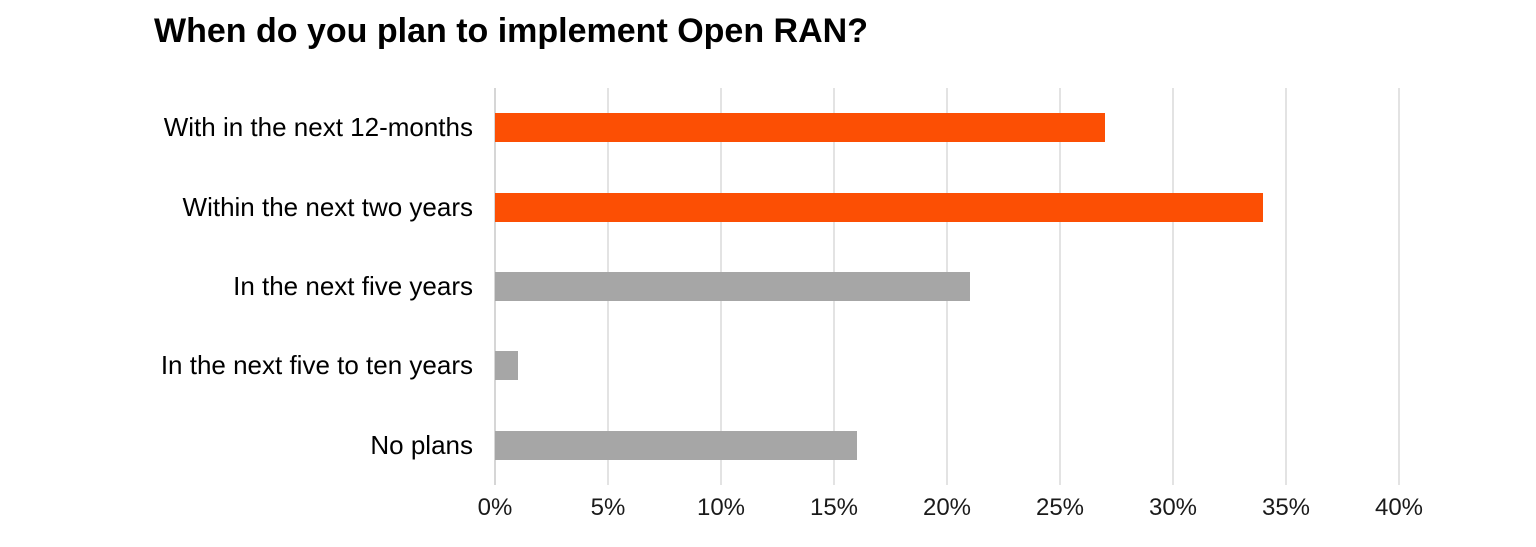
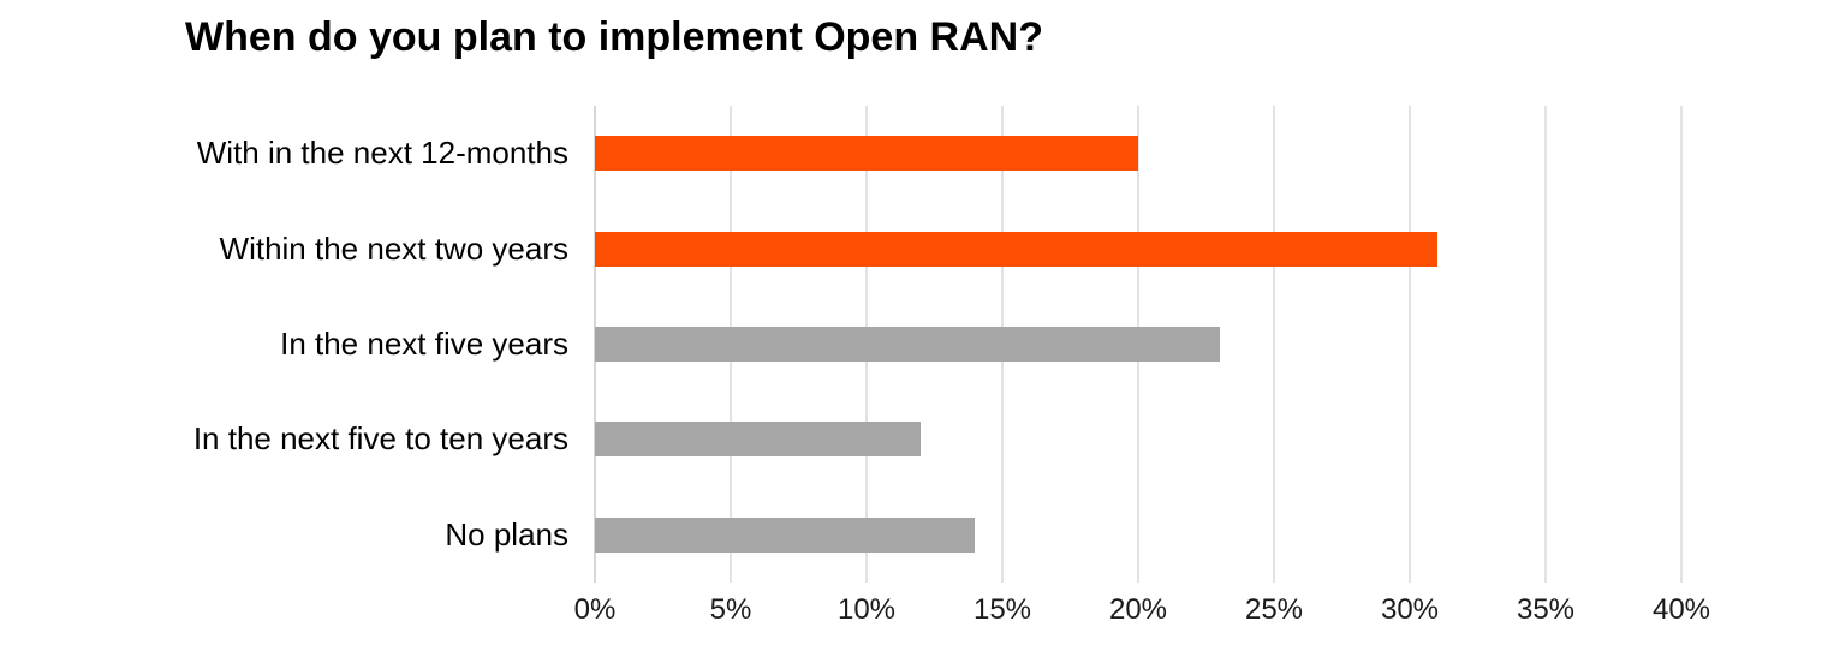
With in the next 12-months: 27% -> 20%
Within the next two years: 34% -> 31%
In the next five years: 21% -> 23%
In the next five to ten years: 1% -> 12%
No plans: 16% -> 14%
